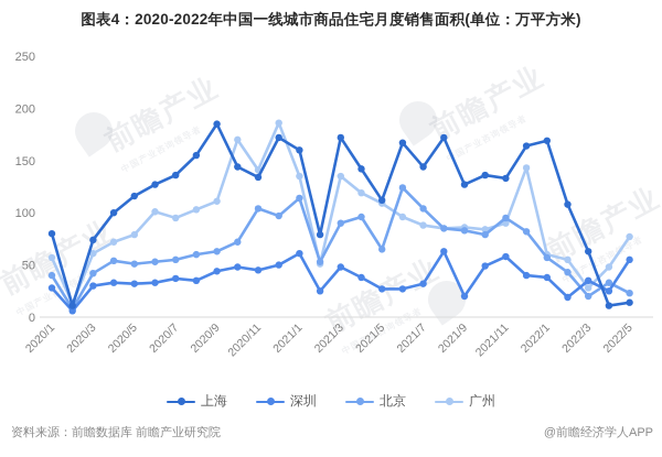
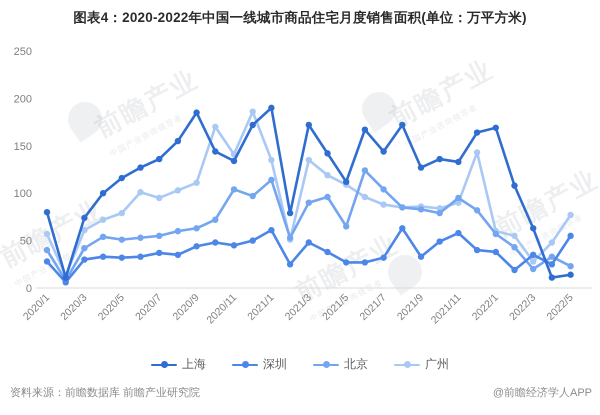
上海/2021/1: 160 -> 190
深圳/2021/9: 20 -> 30
